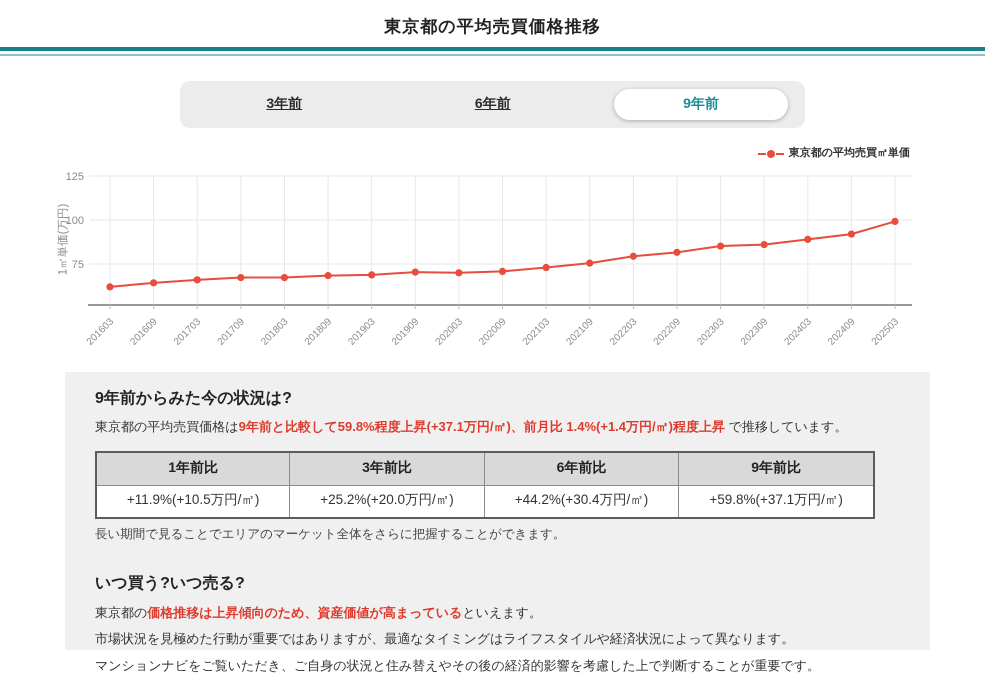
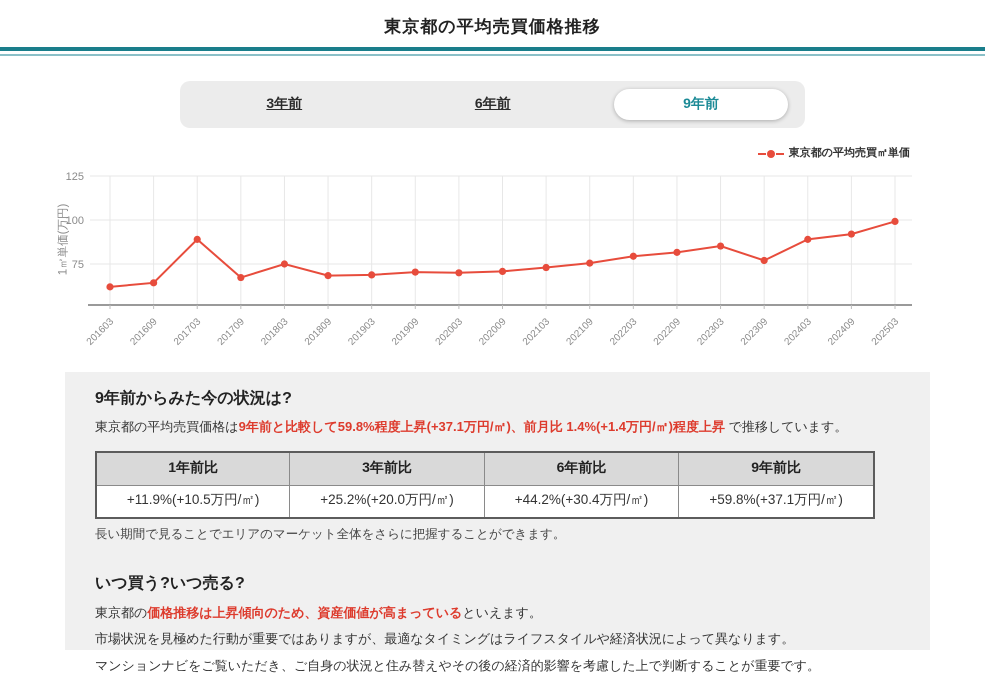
201703: 66 -> 89
201803: 67 -> 75
202309: 86 -> 77
